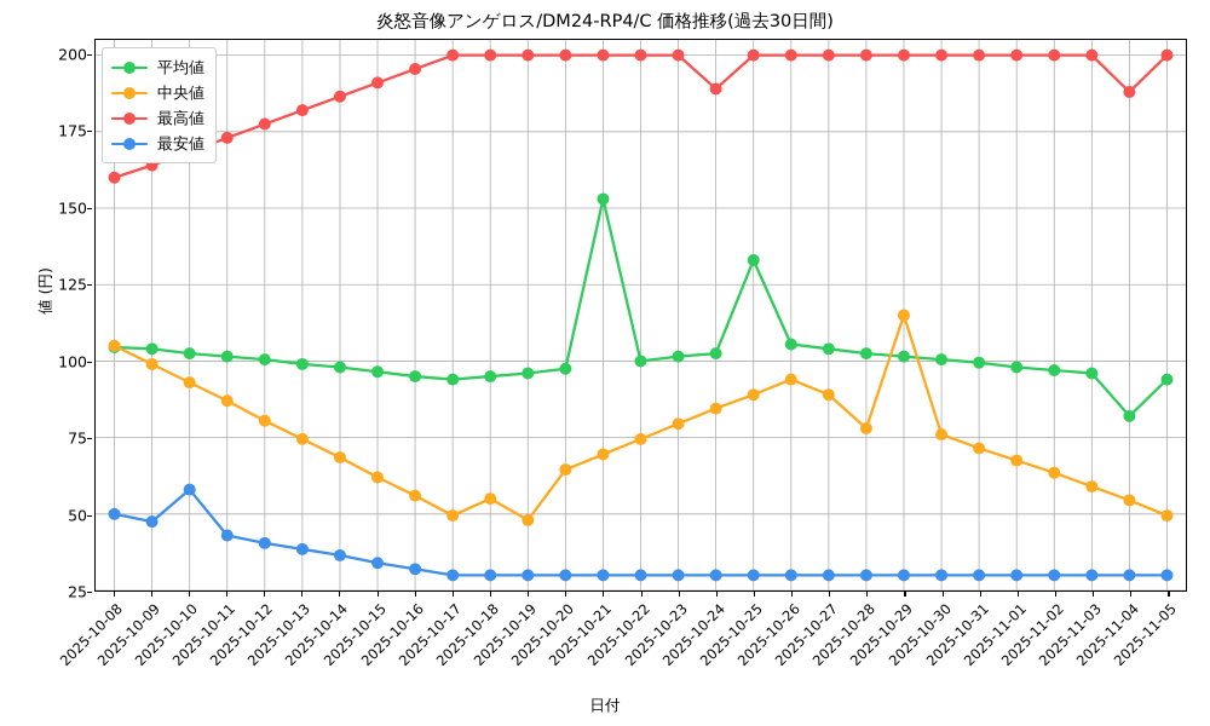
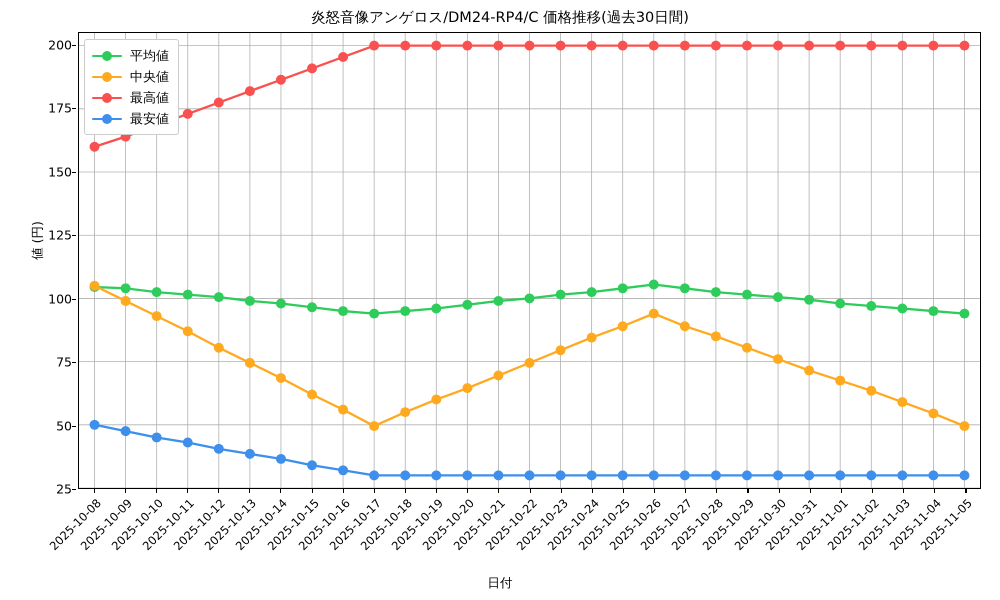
最安値/2025-10-10: 58 -> 45
中央値/2025-10-19: 48 -> 60
平均値/2025-10-21: 153 -> 99
最高値/2025-10-24: 189 -> 200
平均値/2025-10-25: 133 -> 104
中央値/2025-10-28: 78 -> 85
中央値/2025-10-29: 115 -> 80
平均値/2025-11-04: 82 -> 95
最高値/2025-11-04: 188 -> 200
